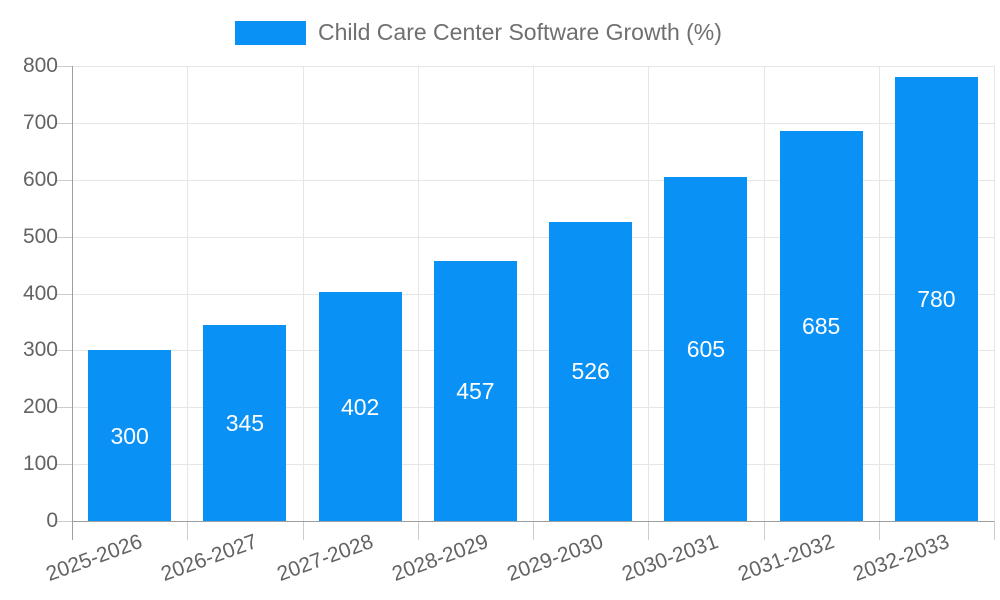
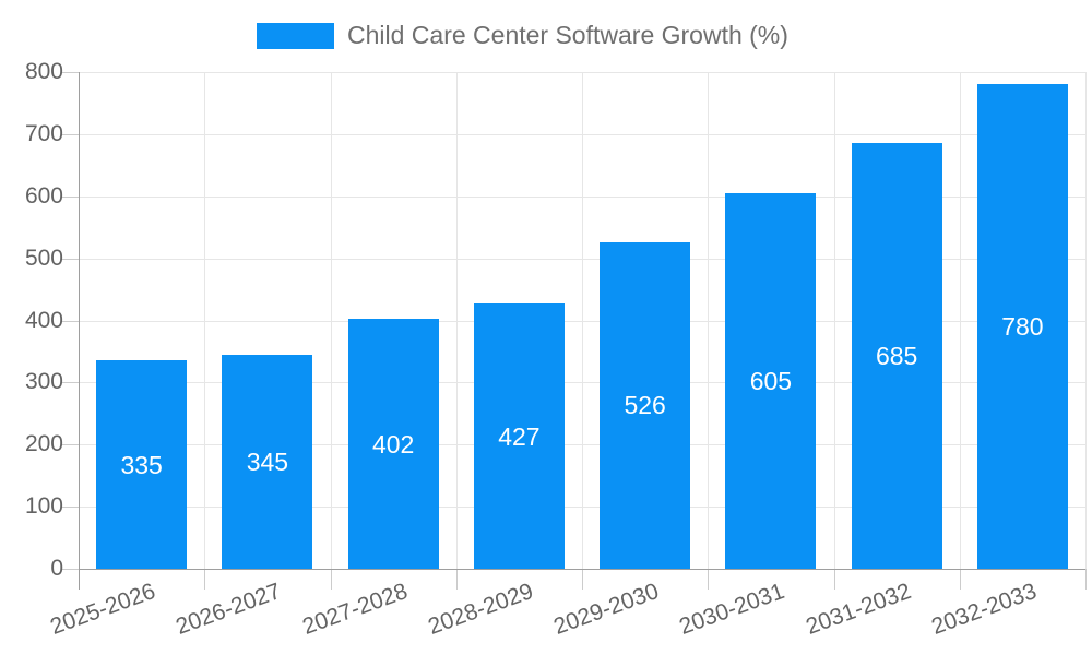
2025-2026: 300 -> 335
2028-2029: 457 -> 427
